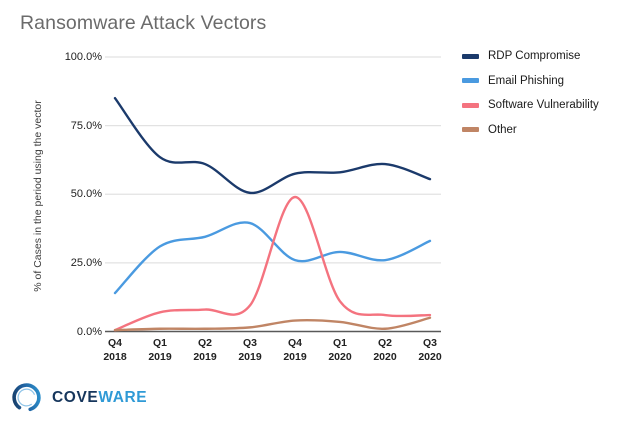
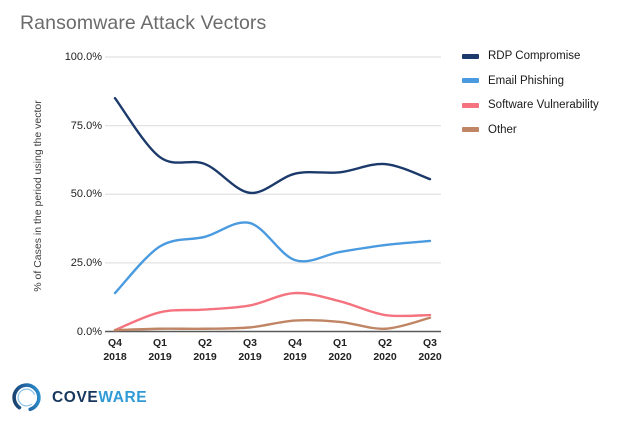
Software Vulnerability/Q4 2019: 49% -> 14%
Email Phishing/Q2 2020: 26% -> 32%
